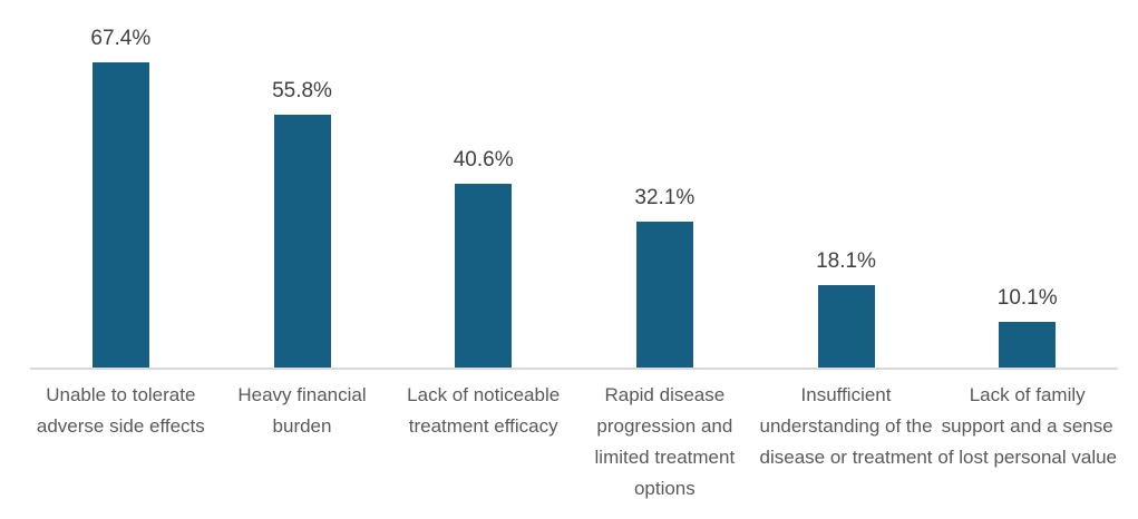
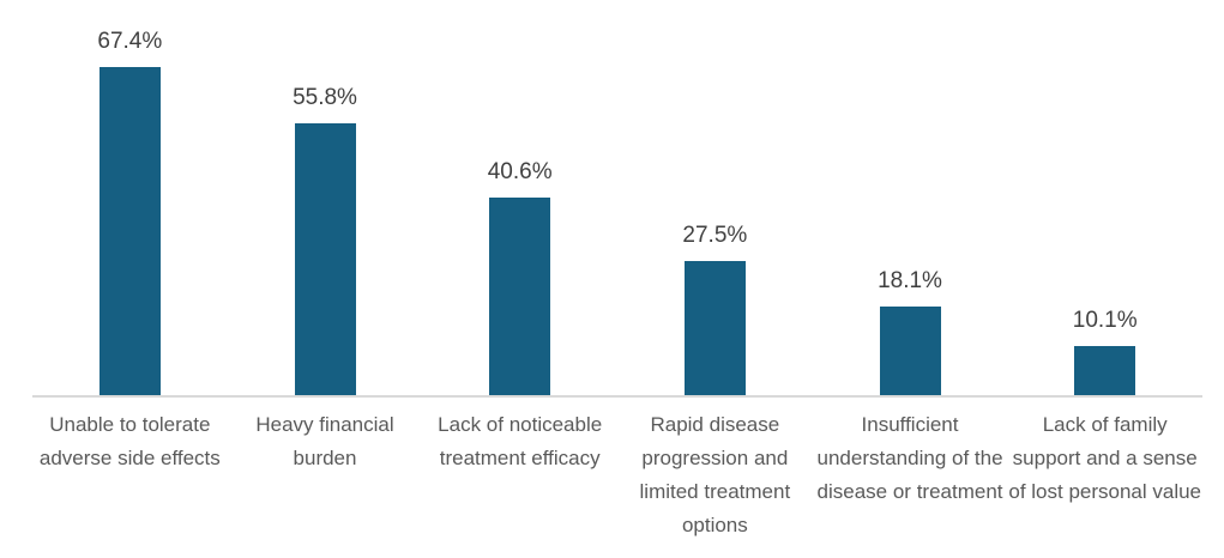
Rapid disease progression and limited treatment options: 32.1% -> 27.5%
